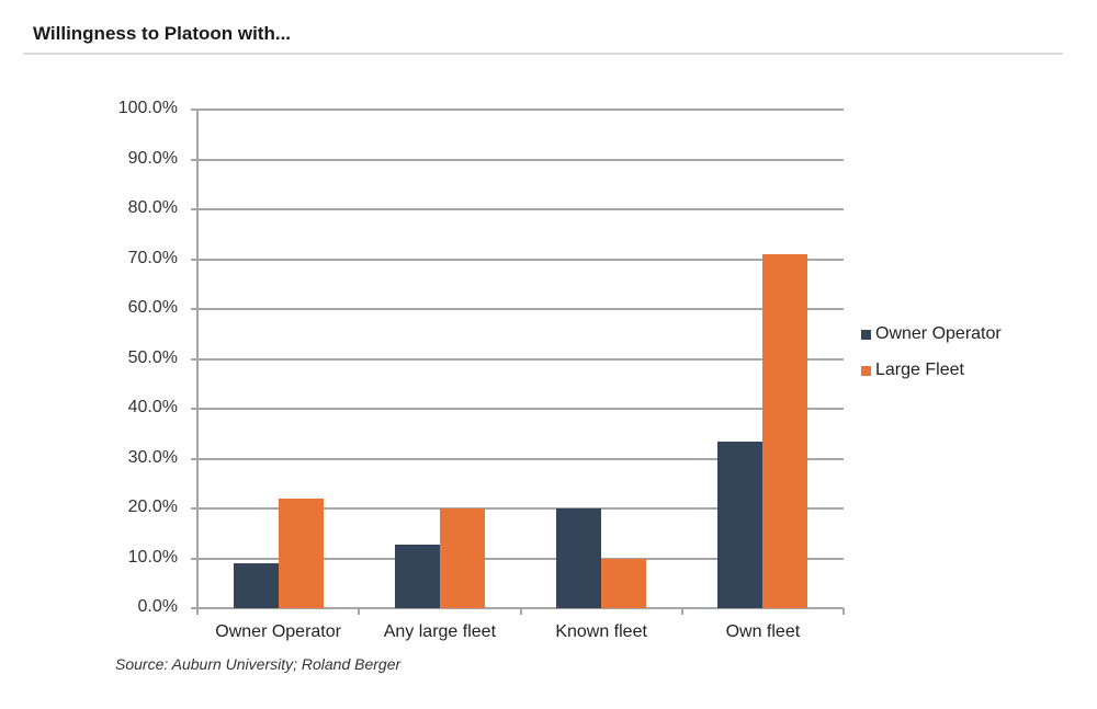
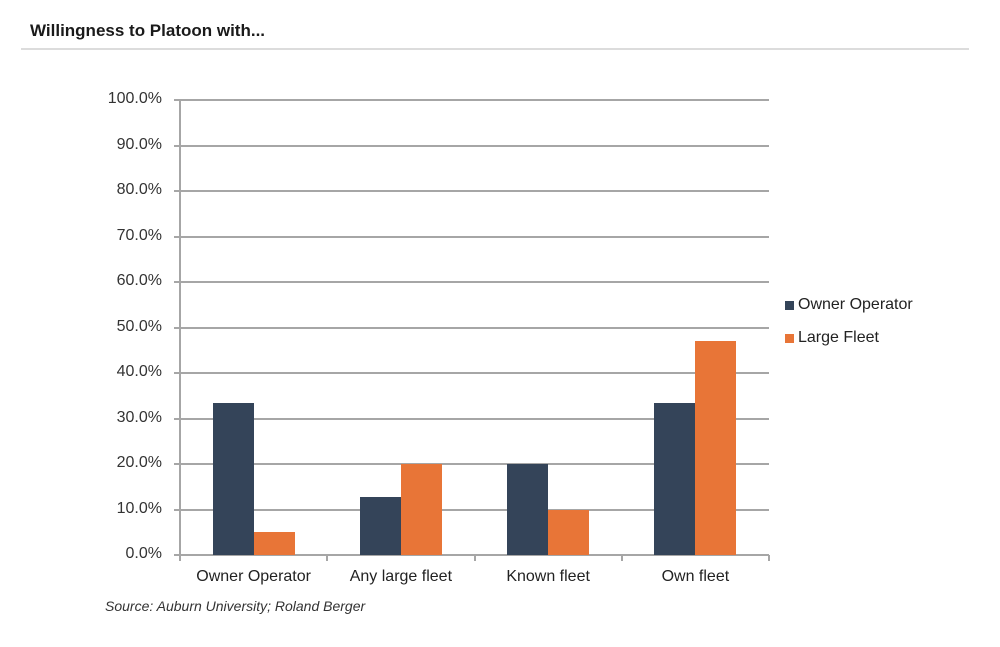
Owner Operator/Owner Operator: 9% -> 33%
Large Fleet/Owner Operator: 22% -> 5%
Large Fleet/Own fleet: 71% -> 47%
